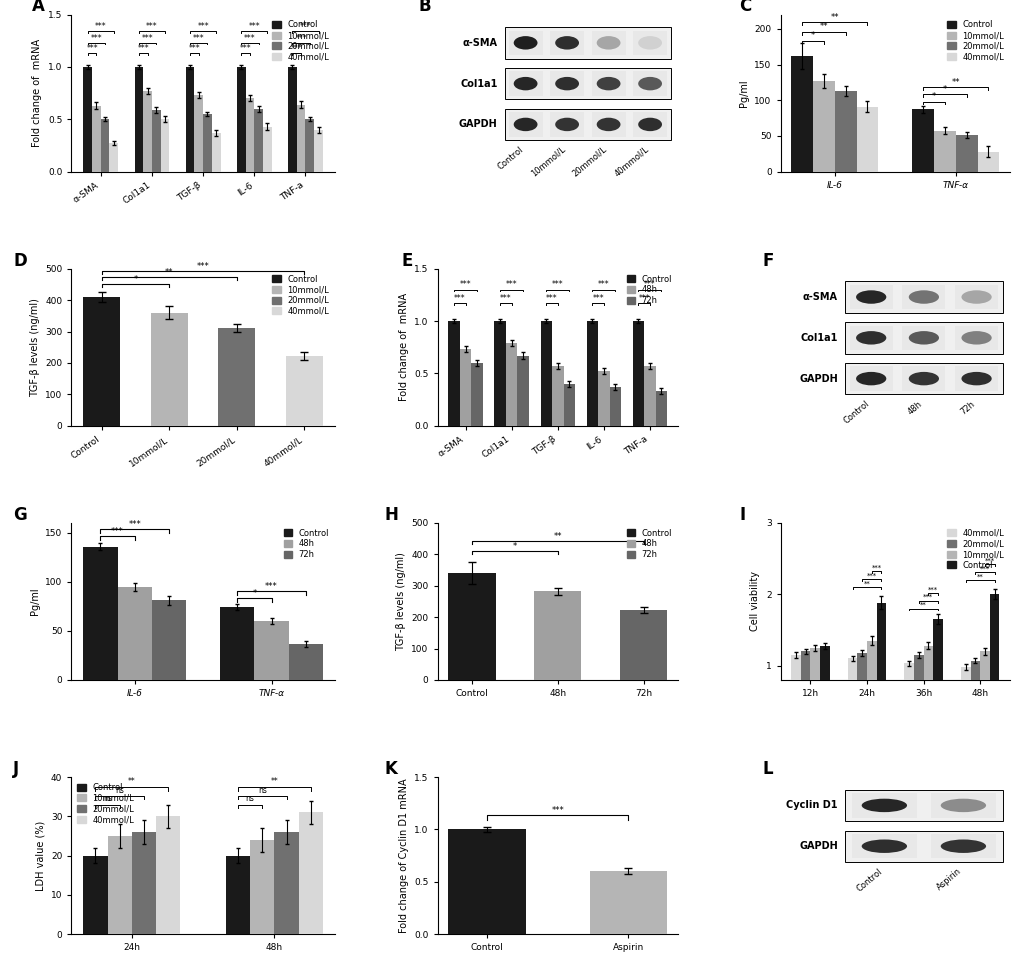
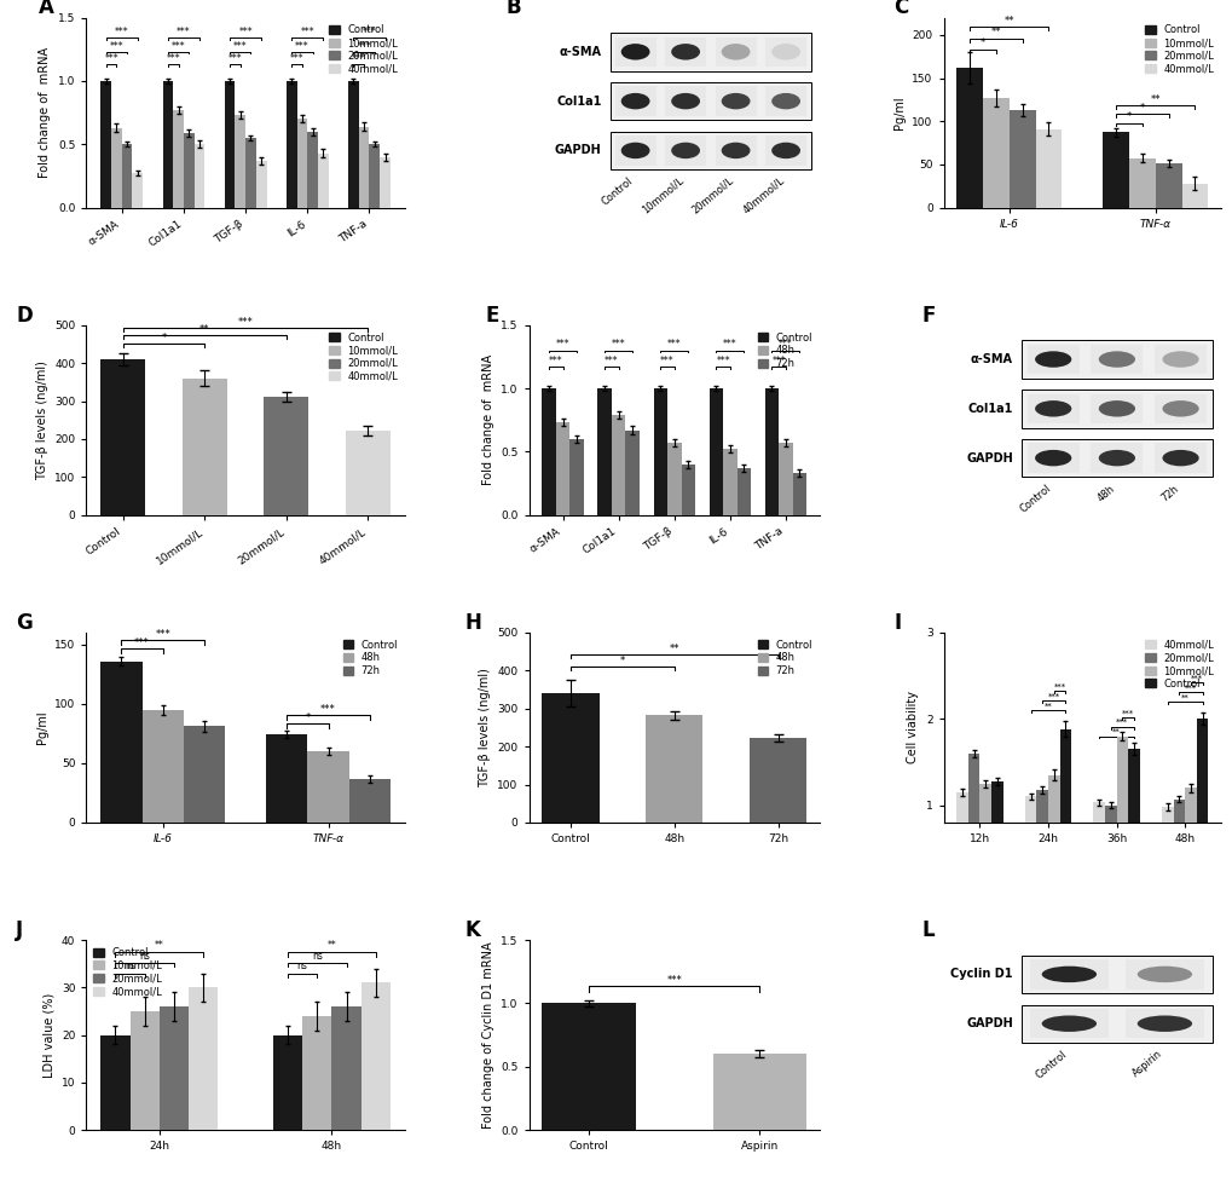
20mmol/L/12h: 1.20 -> 1.60
20mmol/L/36h: 1.15 -> 1.00
10mmol/L/36h: 1.28 -> 1.80
